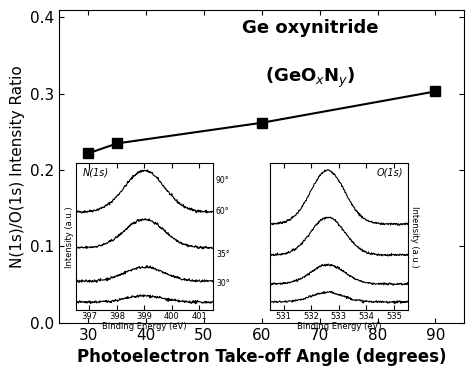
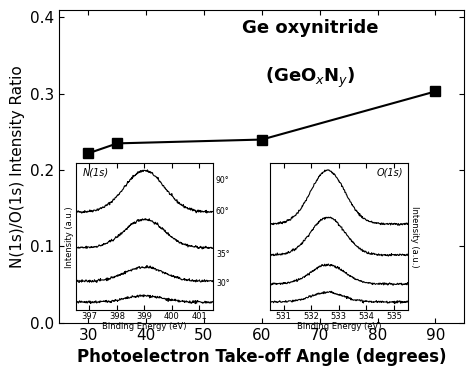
60: 0.262 -> 0.240
